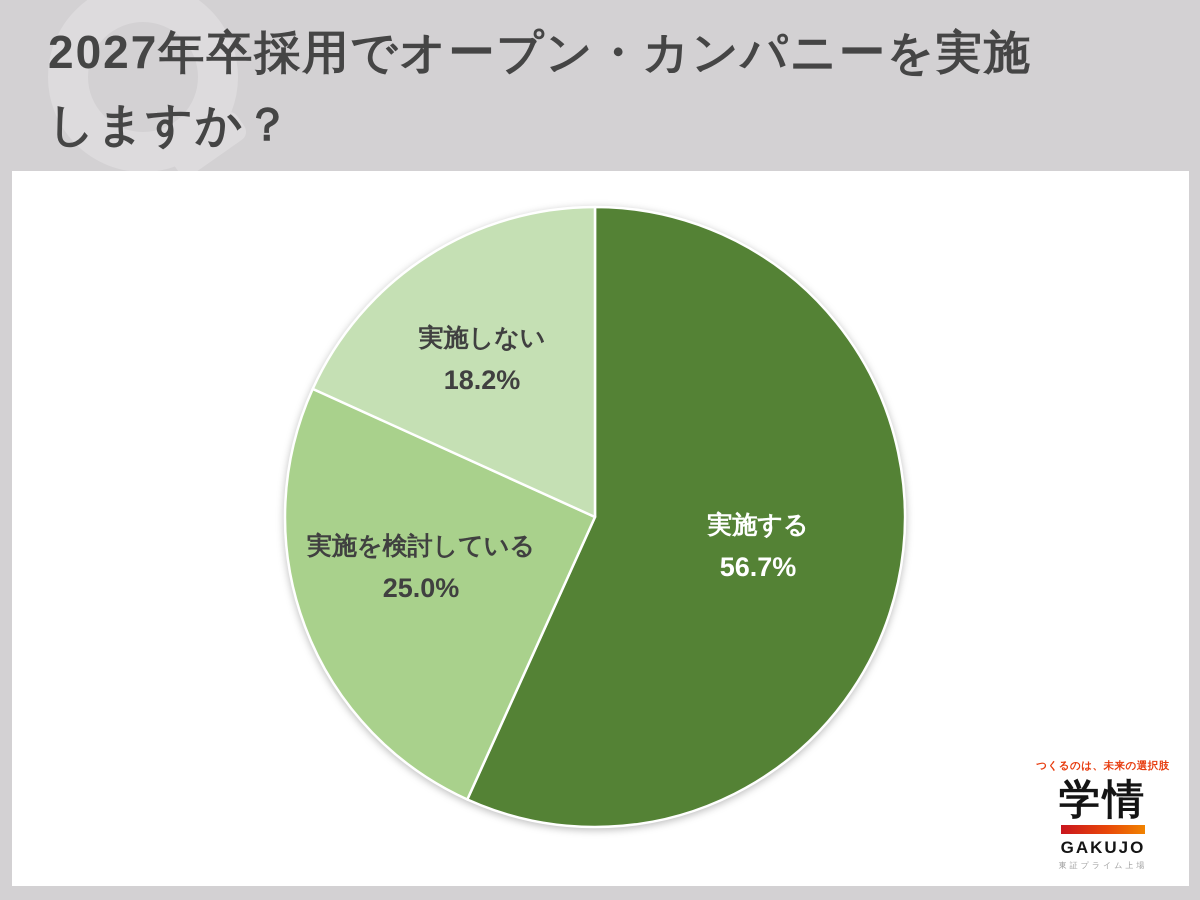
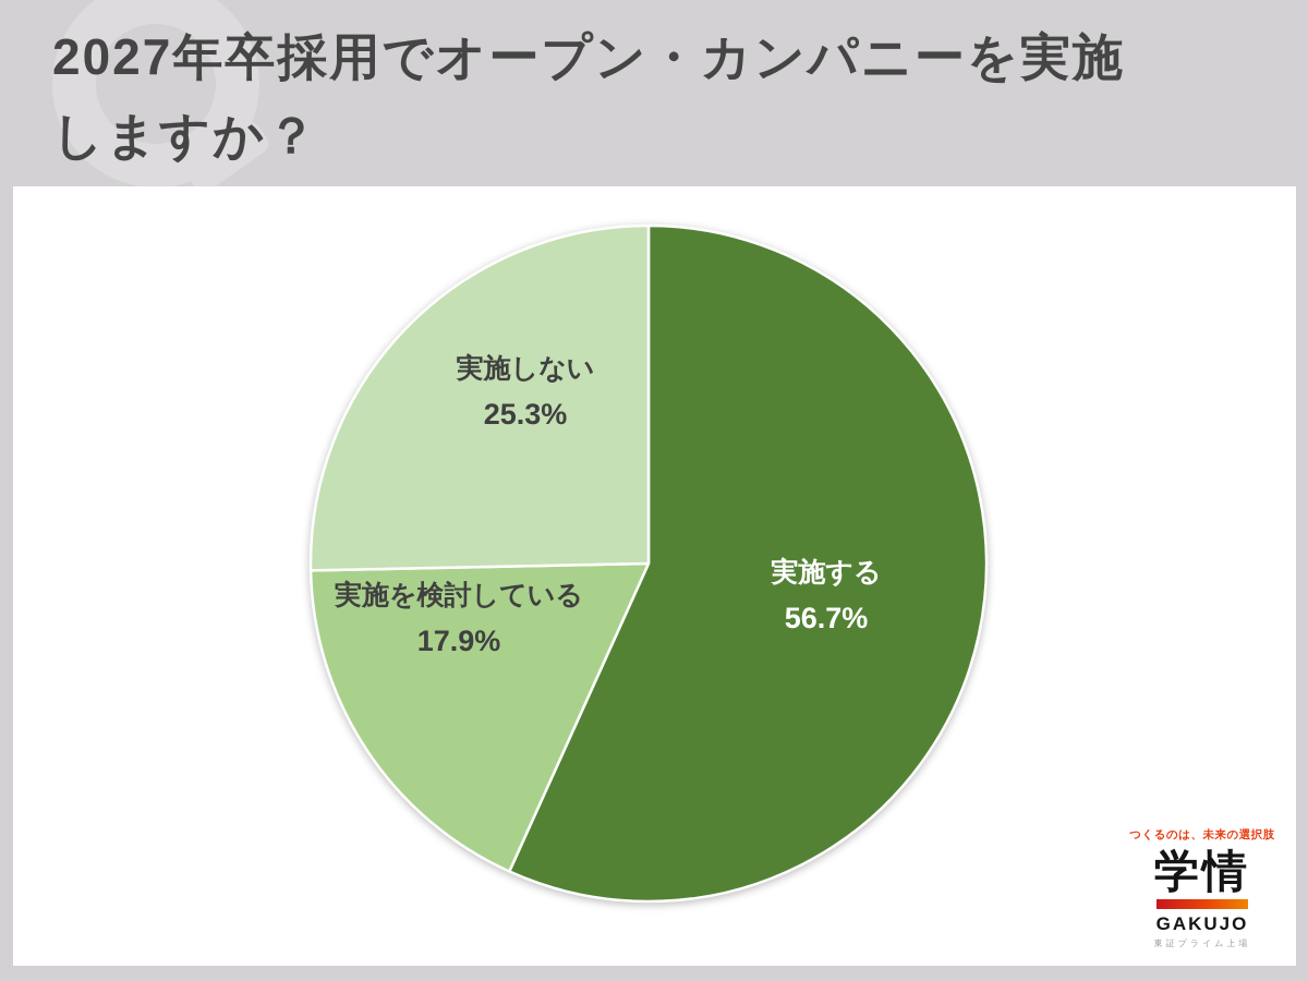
実施を検討している: 25.0% -> 17.9%
実施しない: 18.2% -> 25.3%
